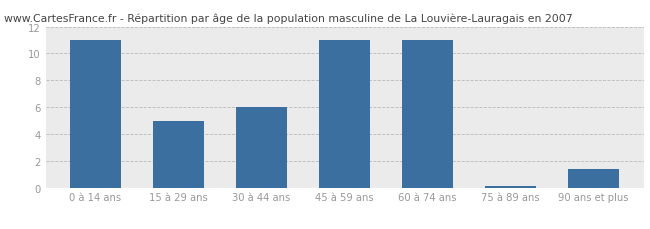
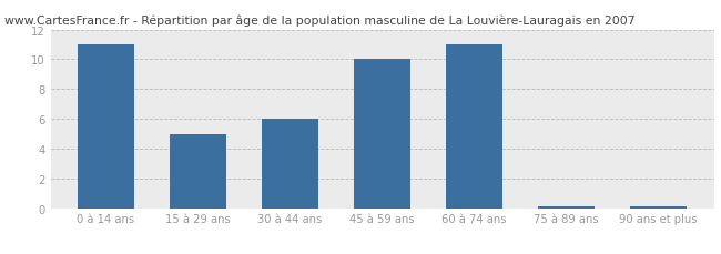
45 à 59 ans: 11.0 -> 10.0
90 ans et plus: 1.4 -> 0.1
